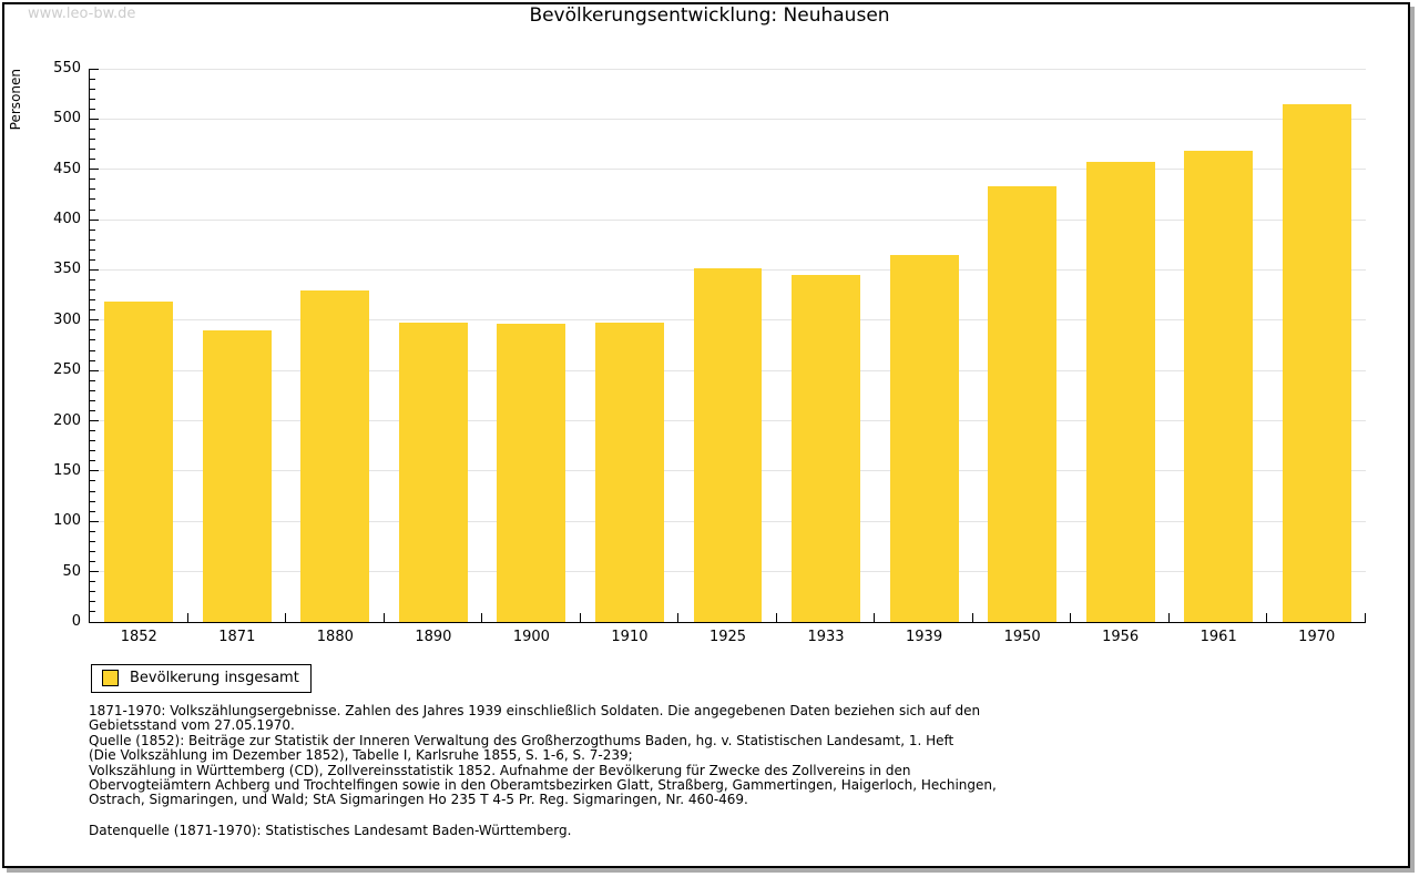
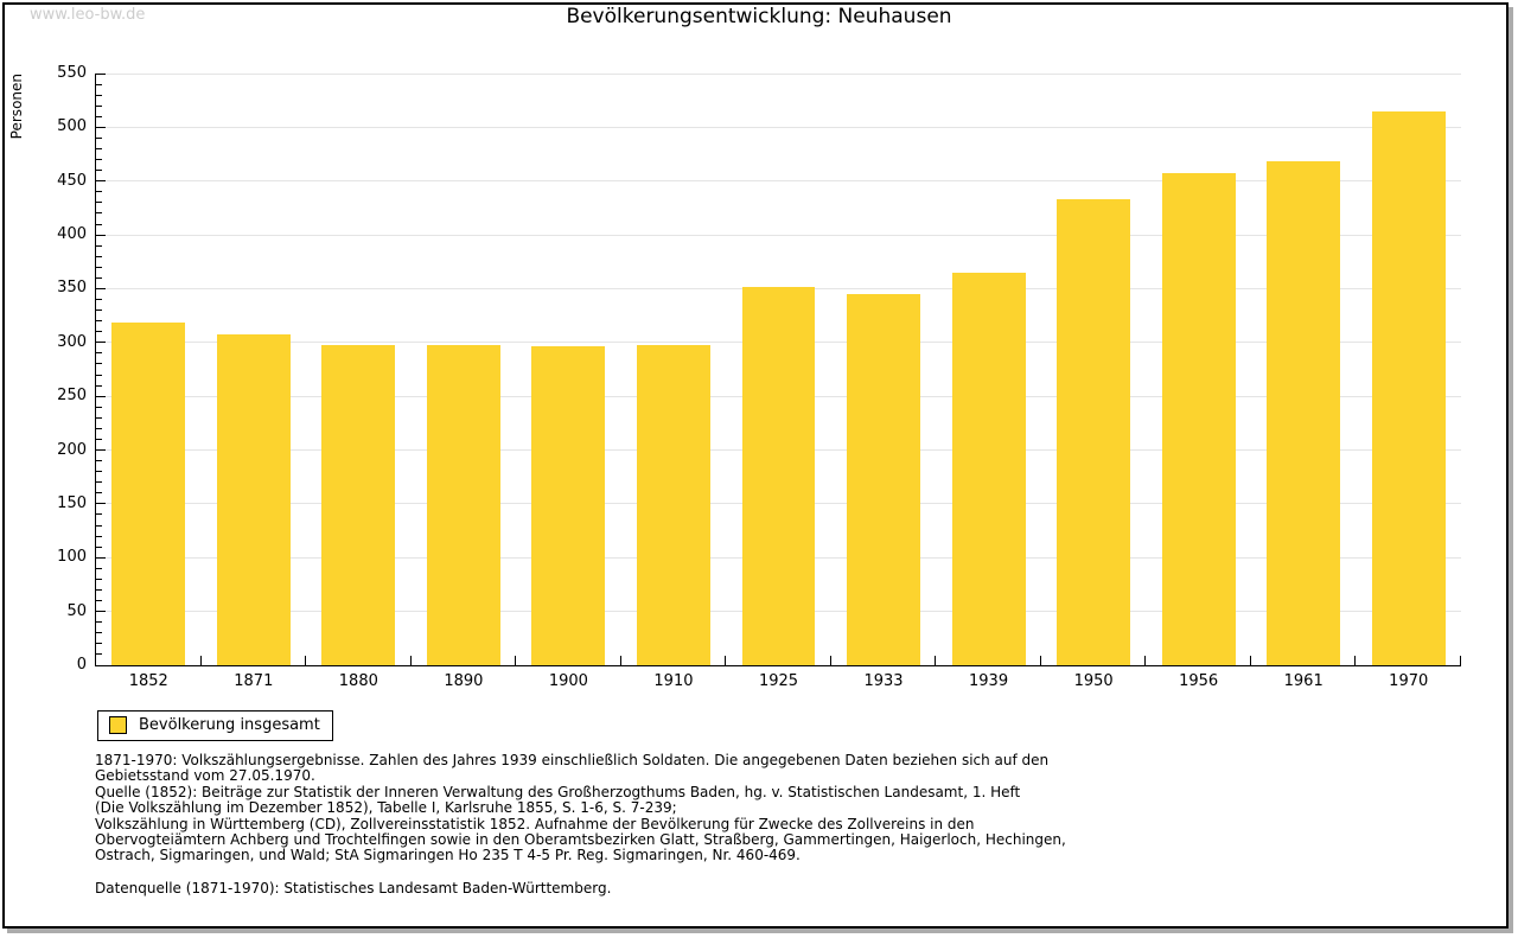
1871: 290 -> 310
1880: 330 -> 300
